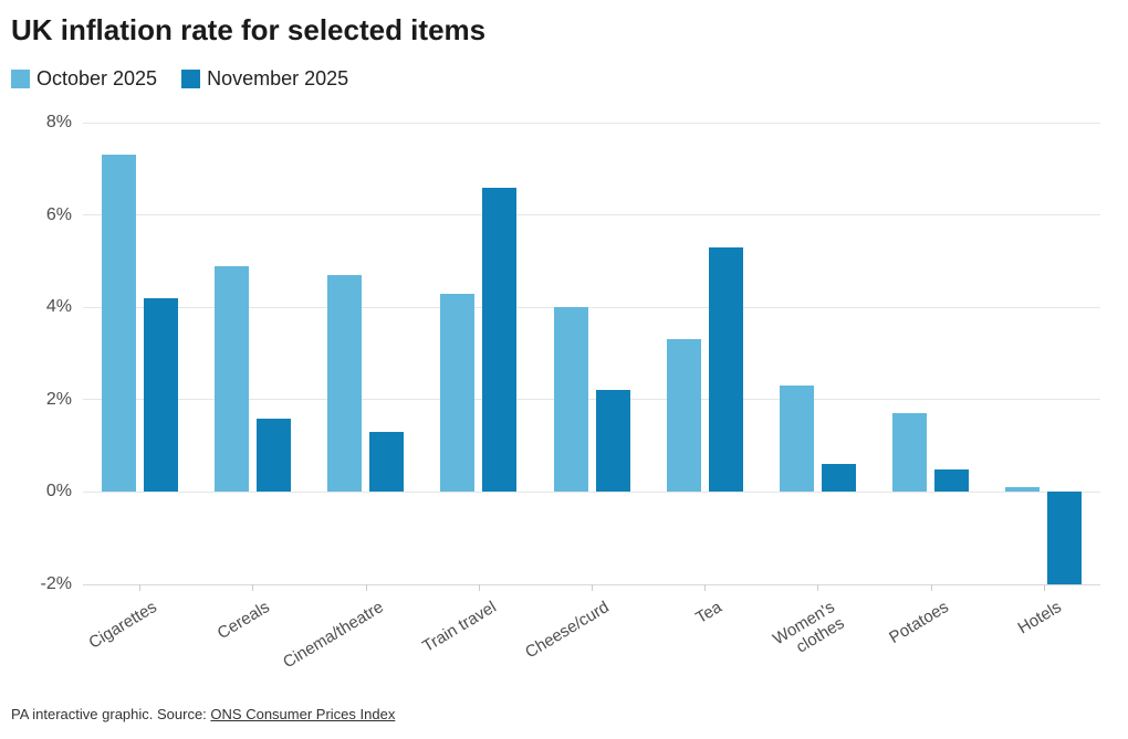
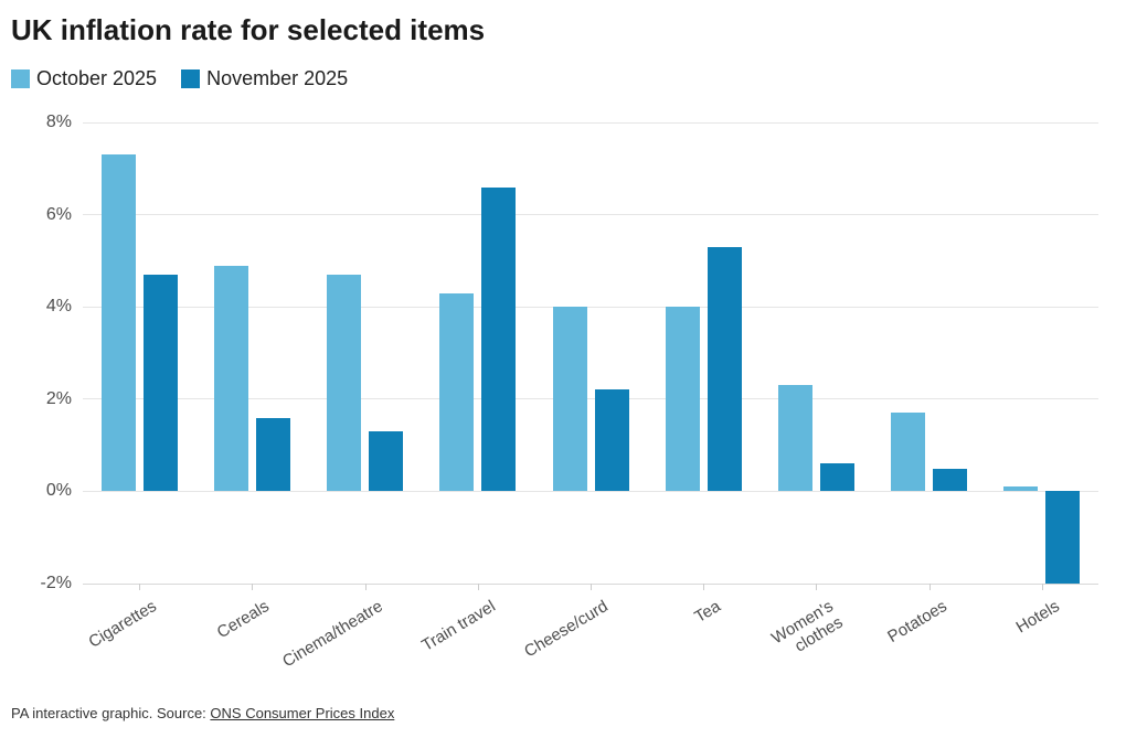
November 2025/Cigarettes: 4.2% -> 4.7%
October 2025/Tea: 3.3% -> 4.0%
